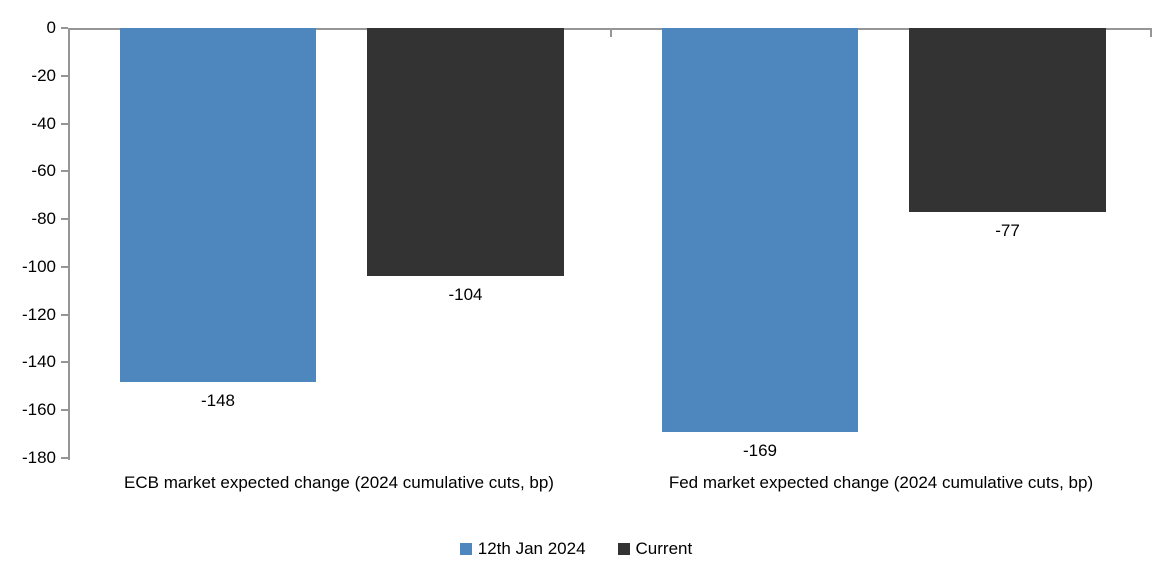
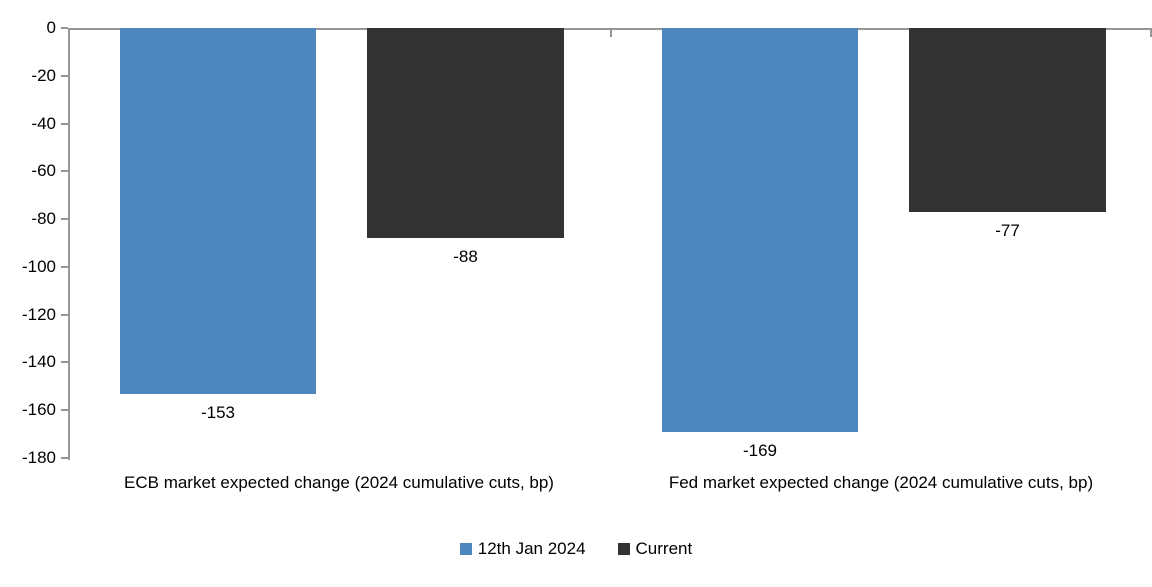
12th Jan 2024/ECB market expected change (2024 cumulative cuts, bp): -148 -> -153
Current/ECB market expected change (2024 cumulative cuts, bp): -104 -> -88
